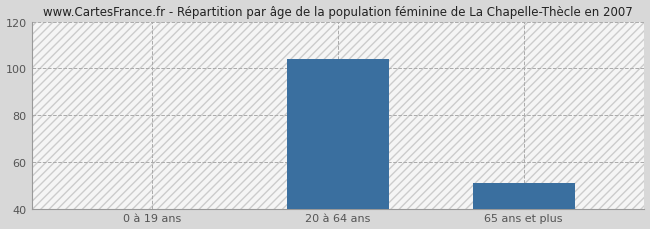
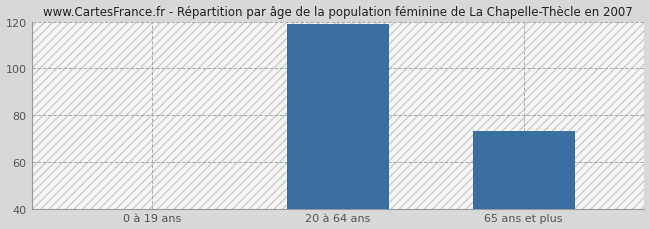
20 à 64 ans: 104 -> 119
65 ans et plus: 51 -> 73
